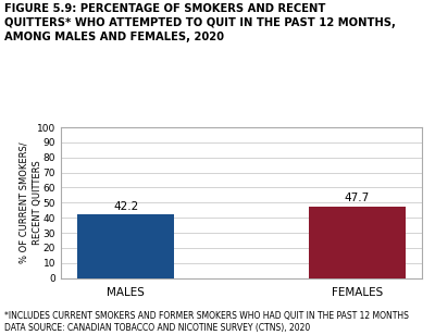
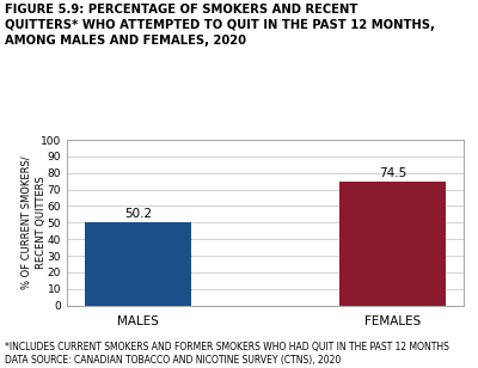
MALES: 42.2 -> 50.2
FEMALES: 47.7 -> 74.5
